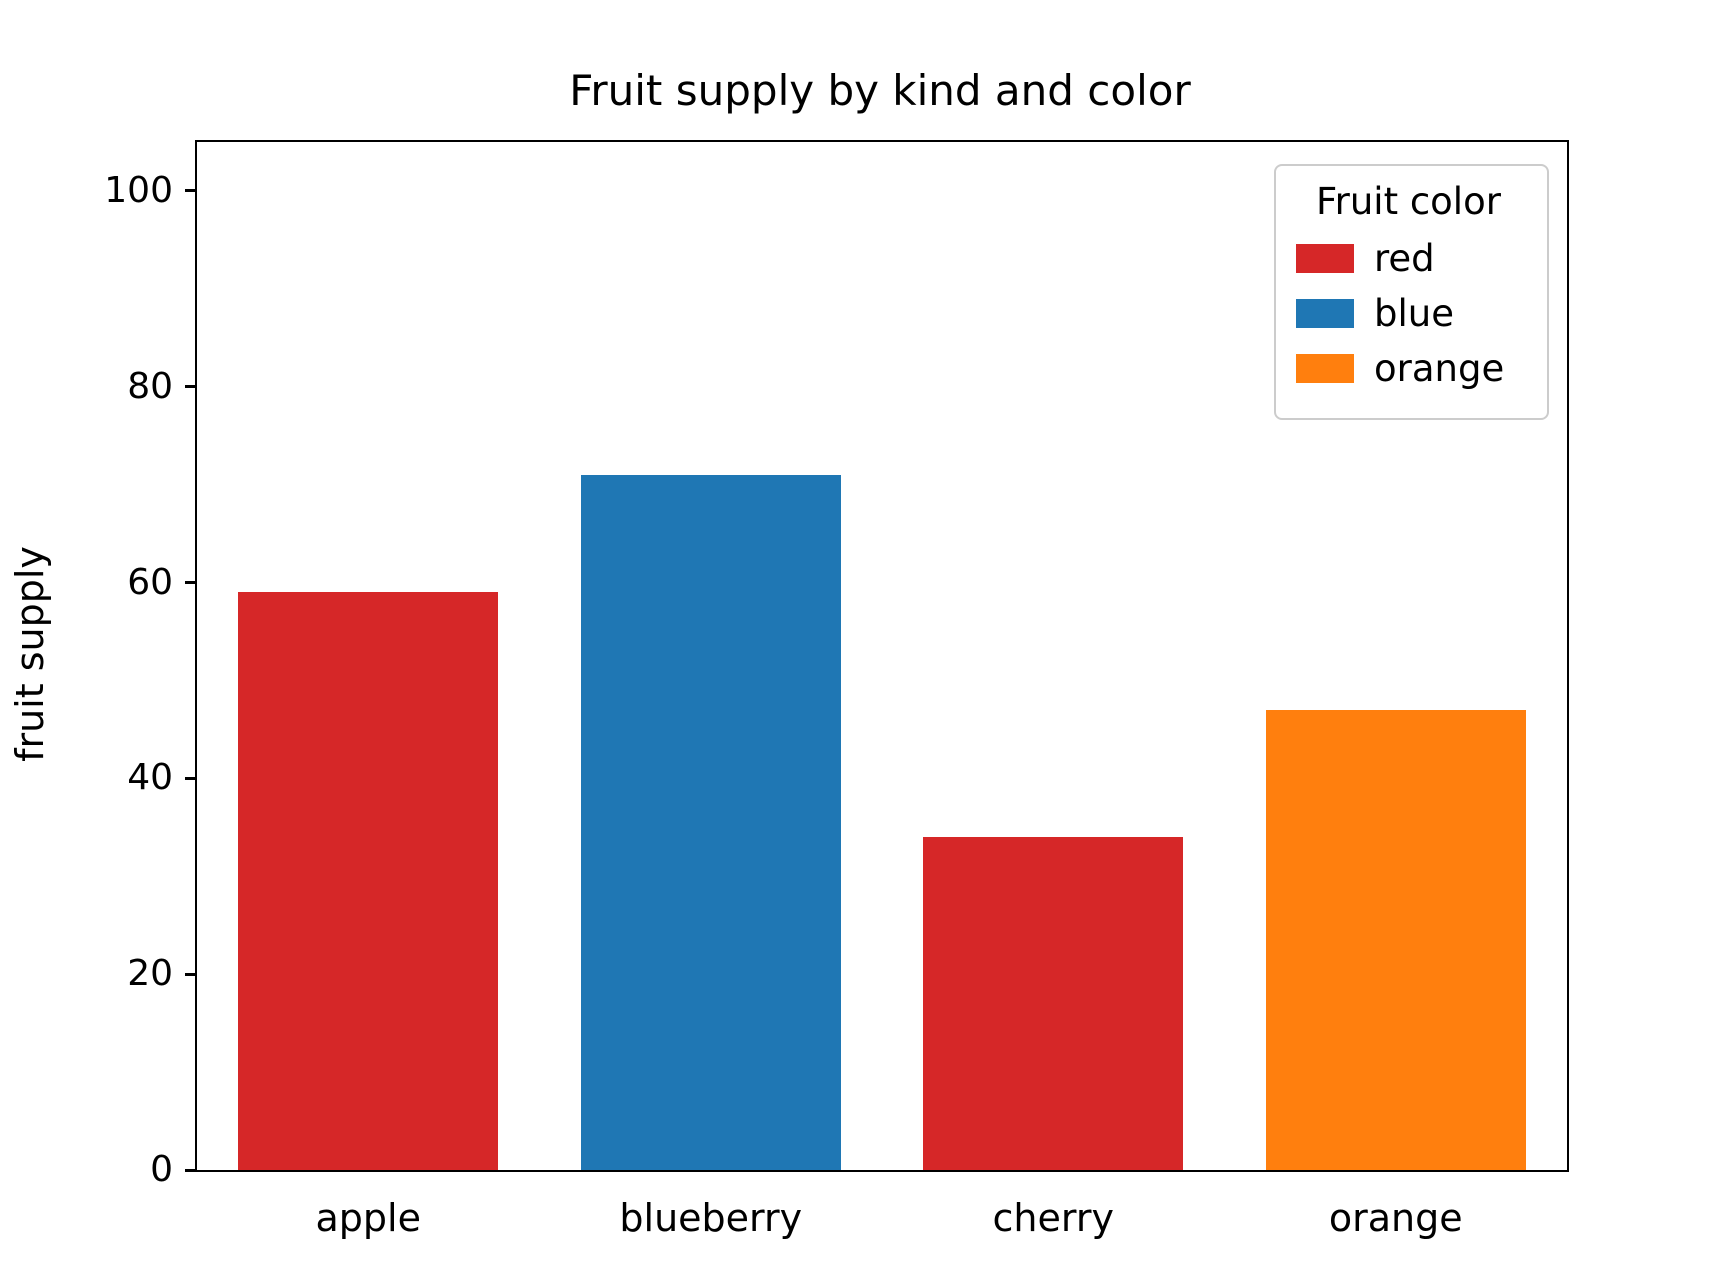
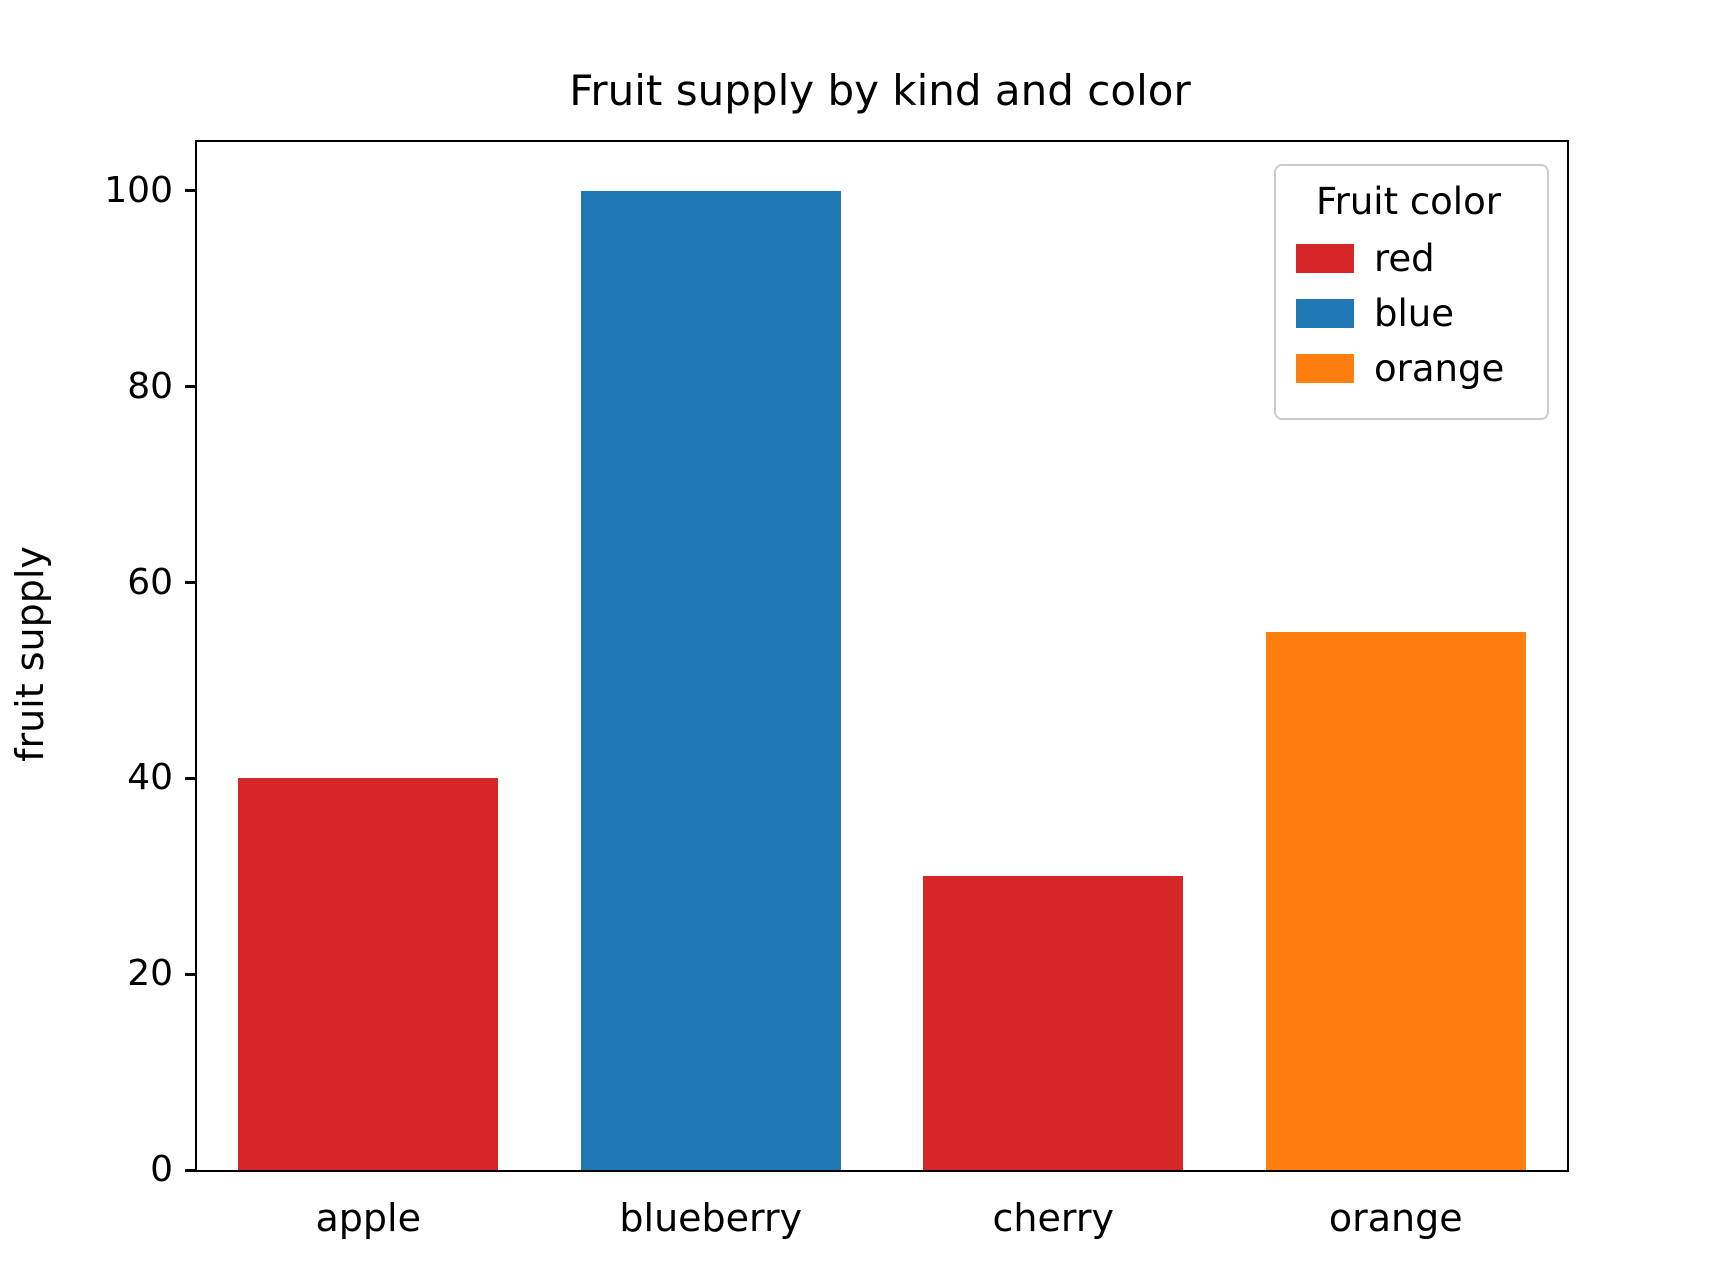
apple: 59 -> 40
blueberry: 71 -> 100
cherry: 34 -> 30
orange: 47 -> 55
